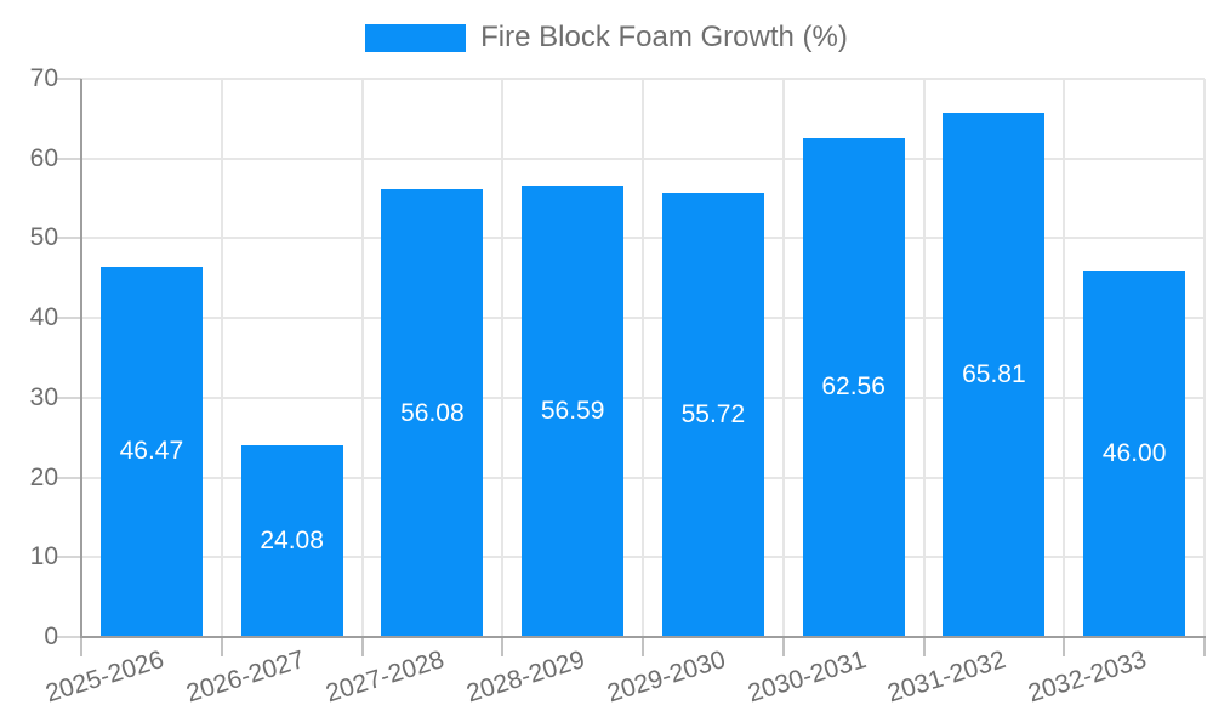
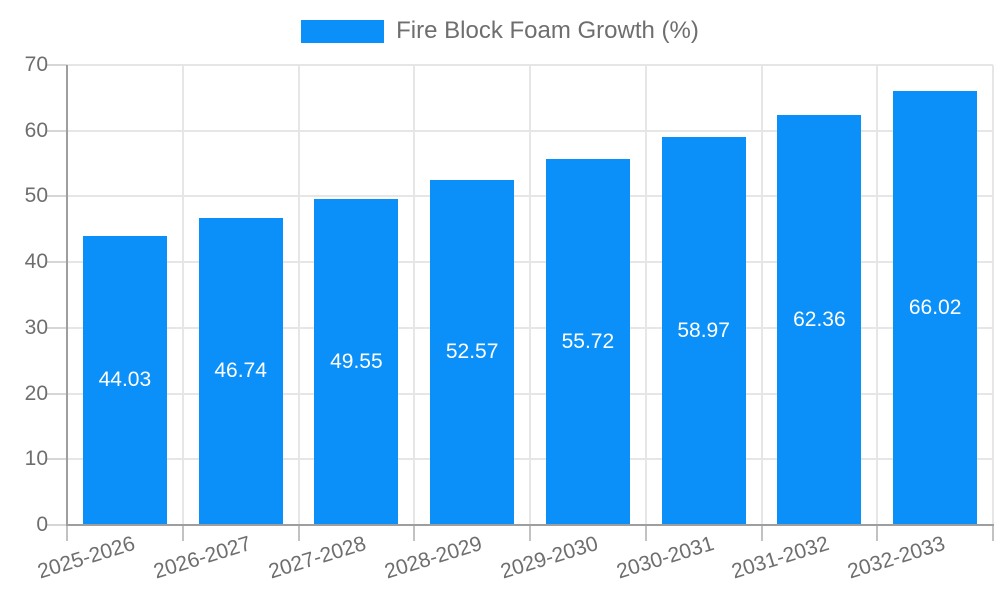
2025-2026: 46.47 -> 44.03
2026-2027: 24.08 -> 46.74
2027-2028: 56.08 -> 49.55
2028-2029: 56.59 -> 52.57
2030-2031: 62.56 -> 58.97
2031-2032: 65.81 -> 62.36
2032-2033: 46.00 -> 66.02
